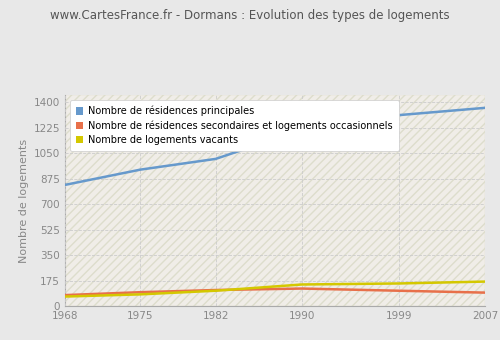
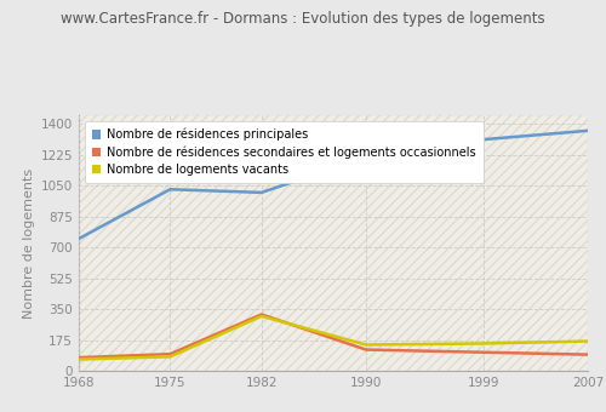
Nombre de résidences principales/1968: 830 -> 750
Nombre de résidences principales/1975: 940 -> 1030
Nombre de résidences secondaires et logements occasionnels/1982: 110 -> 320
Nombre de logements vacants/1982: 100 -> 310
